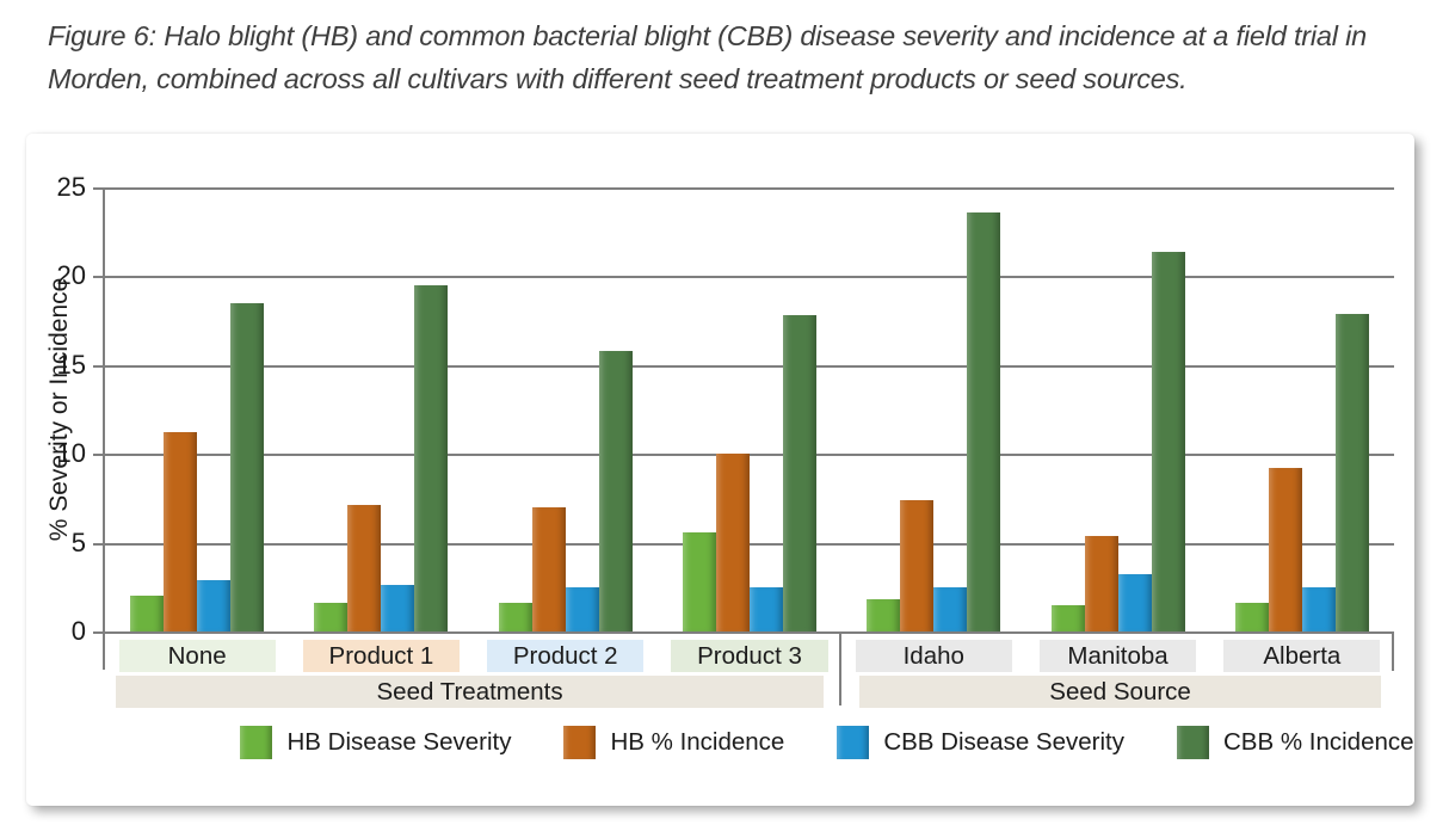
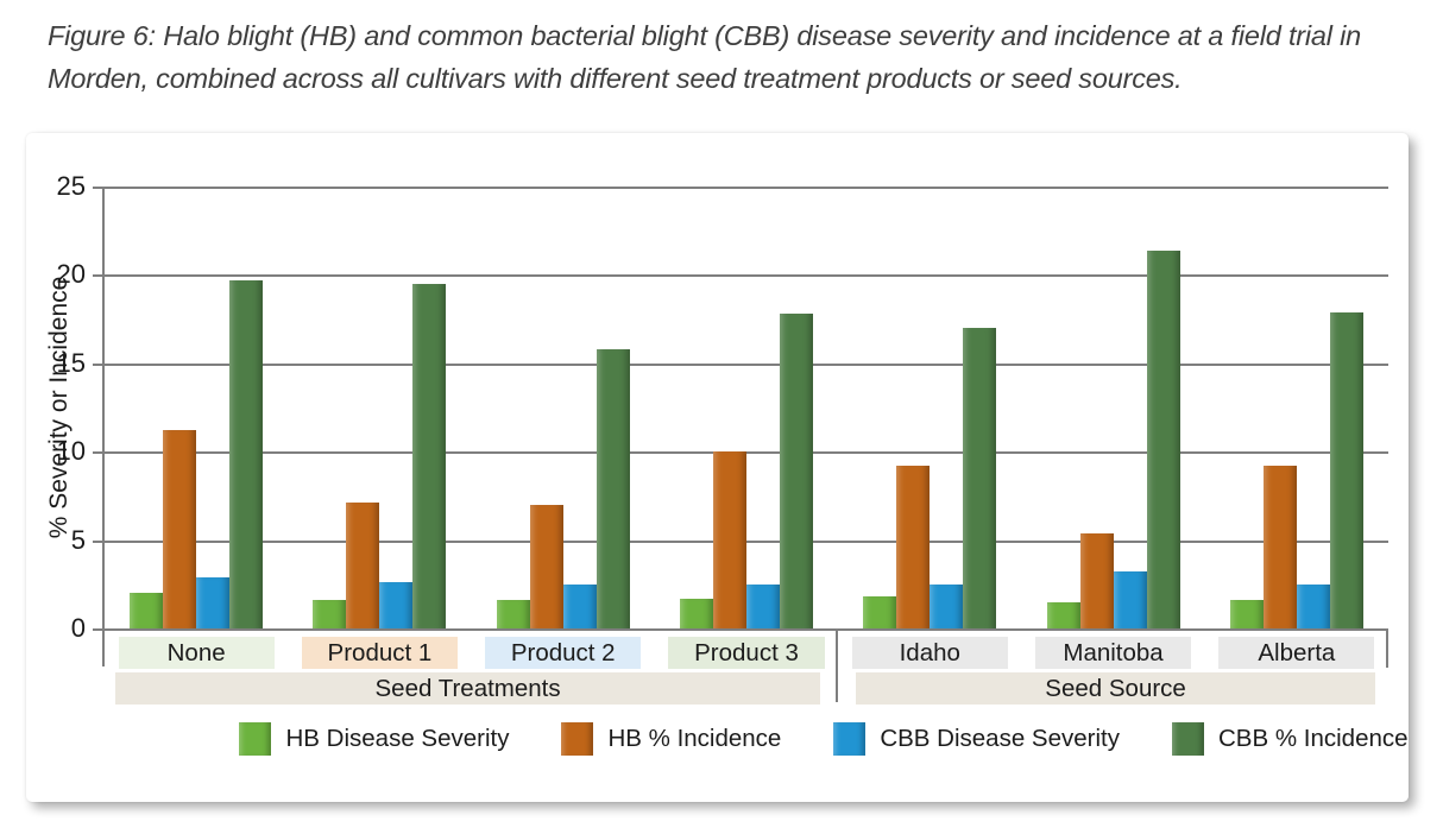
CBB % Incidence/None: 18.5 -> 19.7
HB Disease Severity/Product 3: 5.6 -> 1.7
HB % Incidence/Idaho: 7.4 -> 9.2
CBB % Incidence/Idaho: 23.6 -> 17.0
